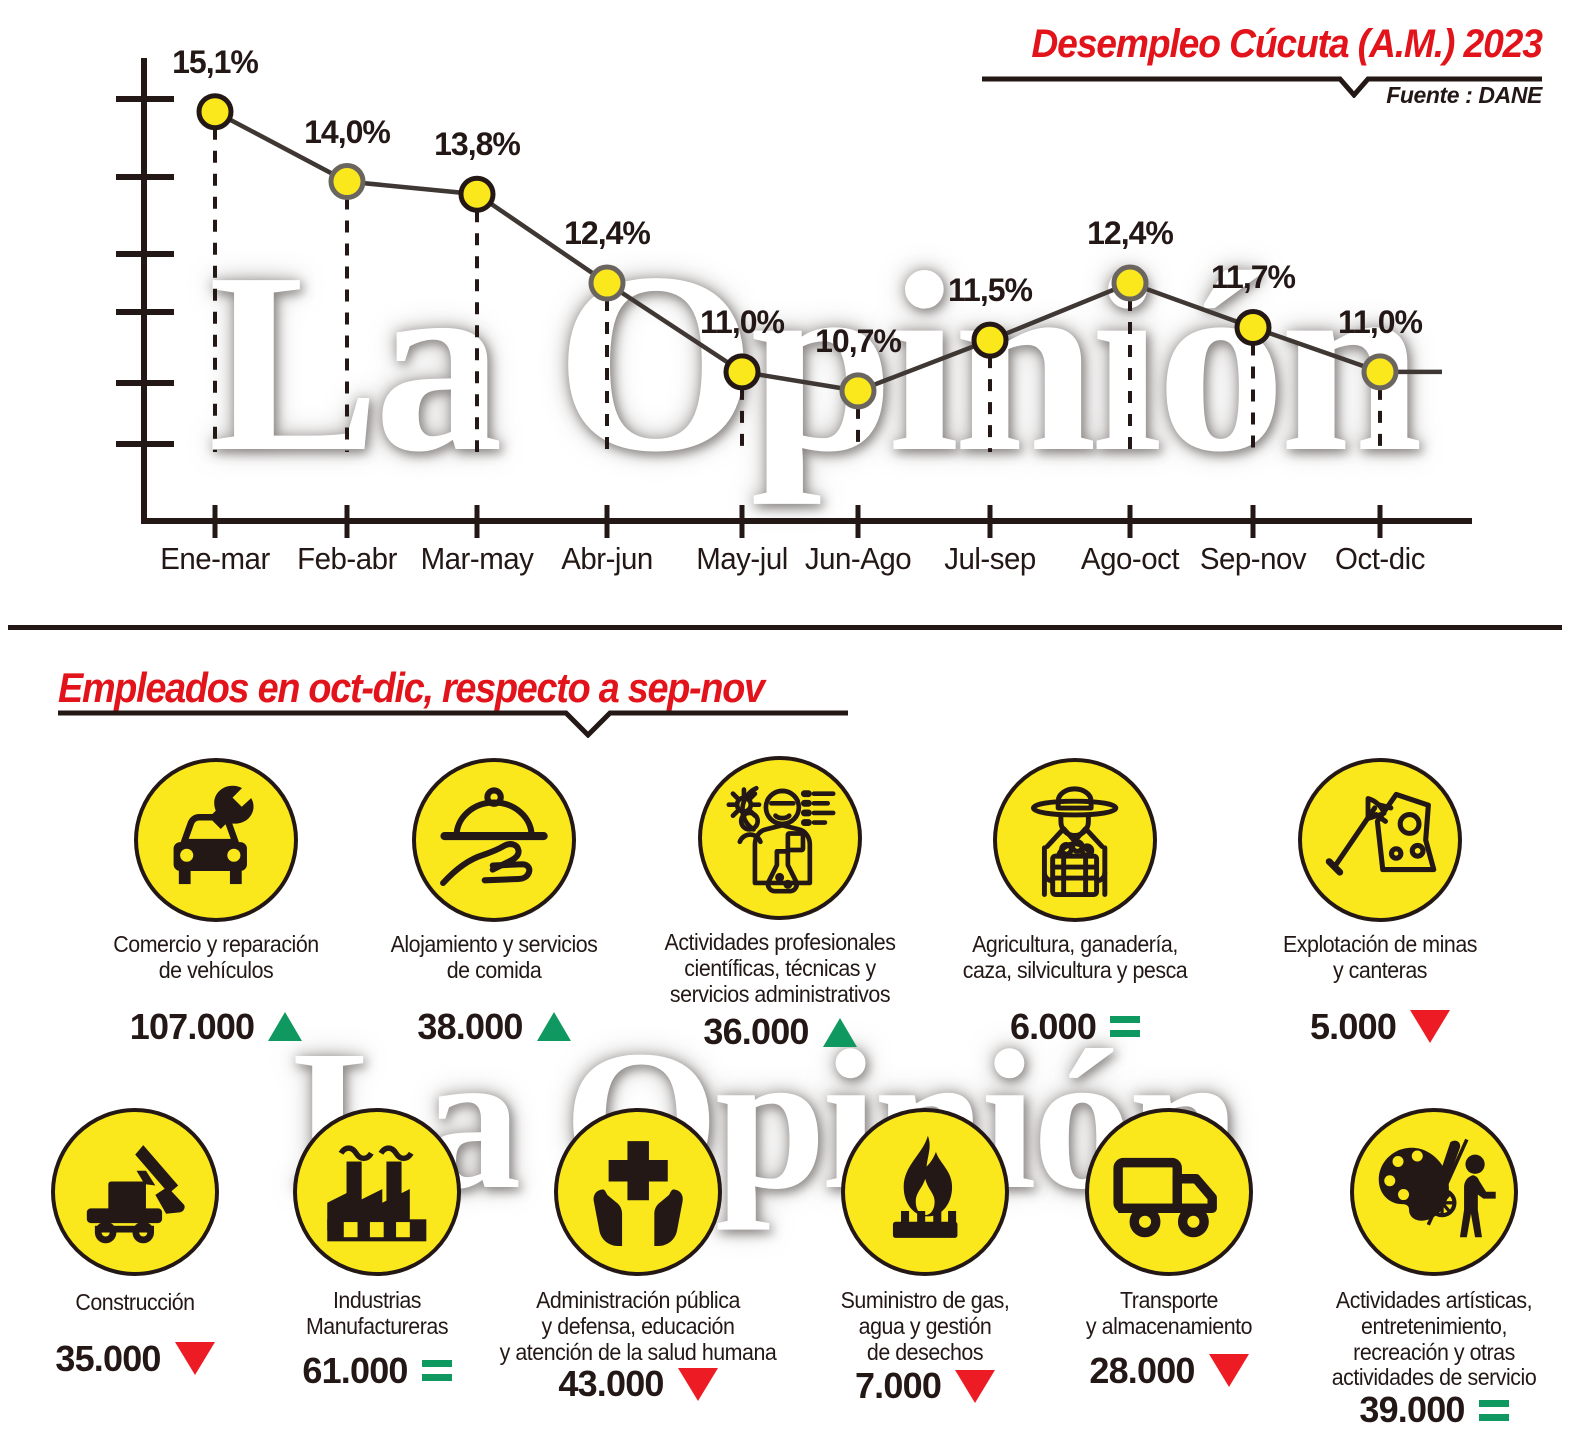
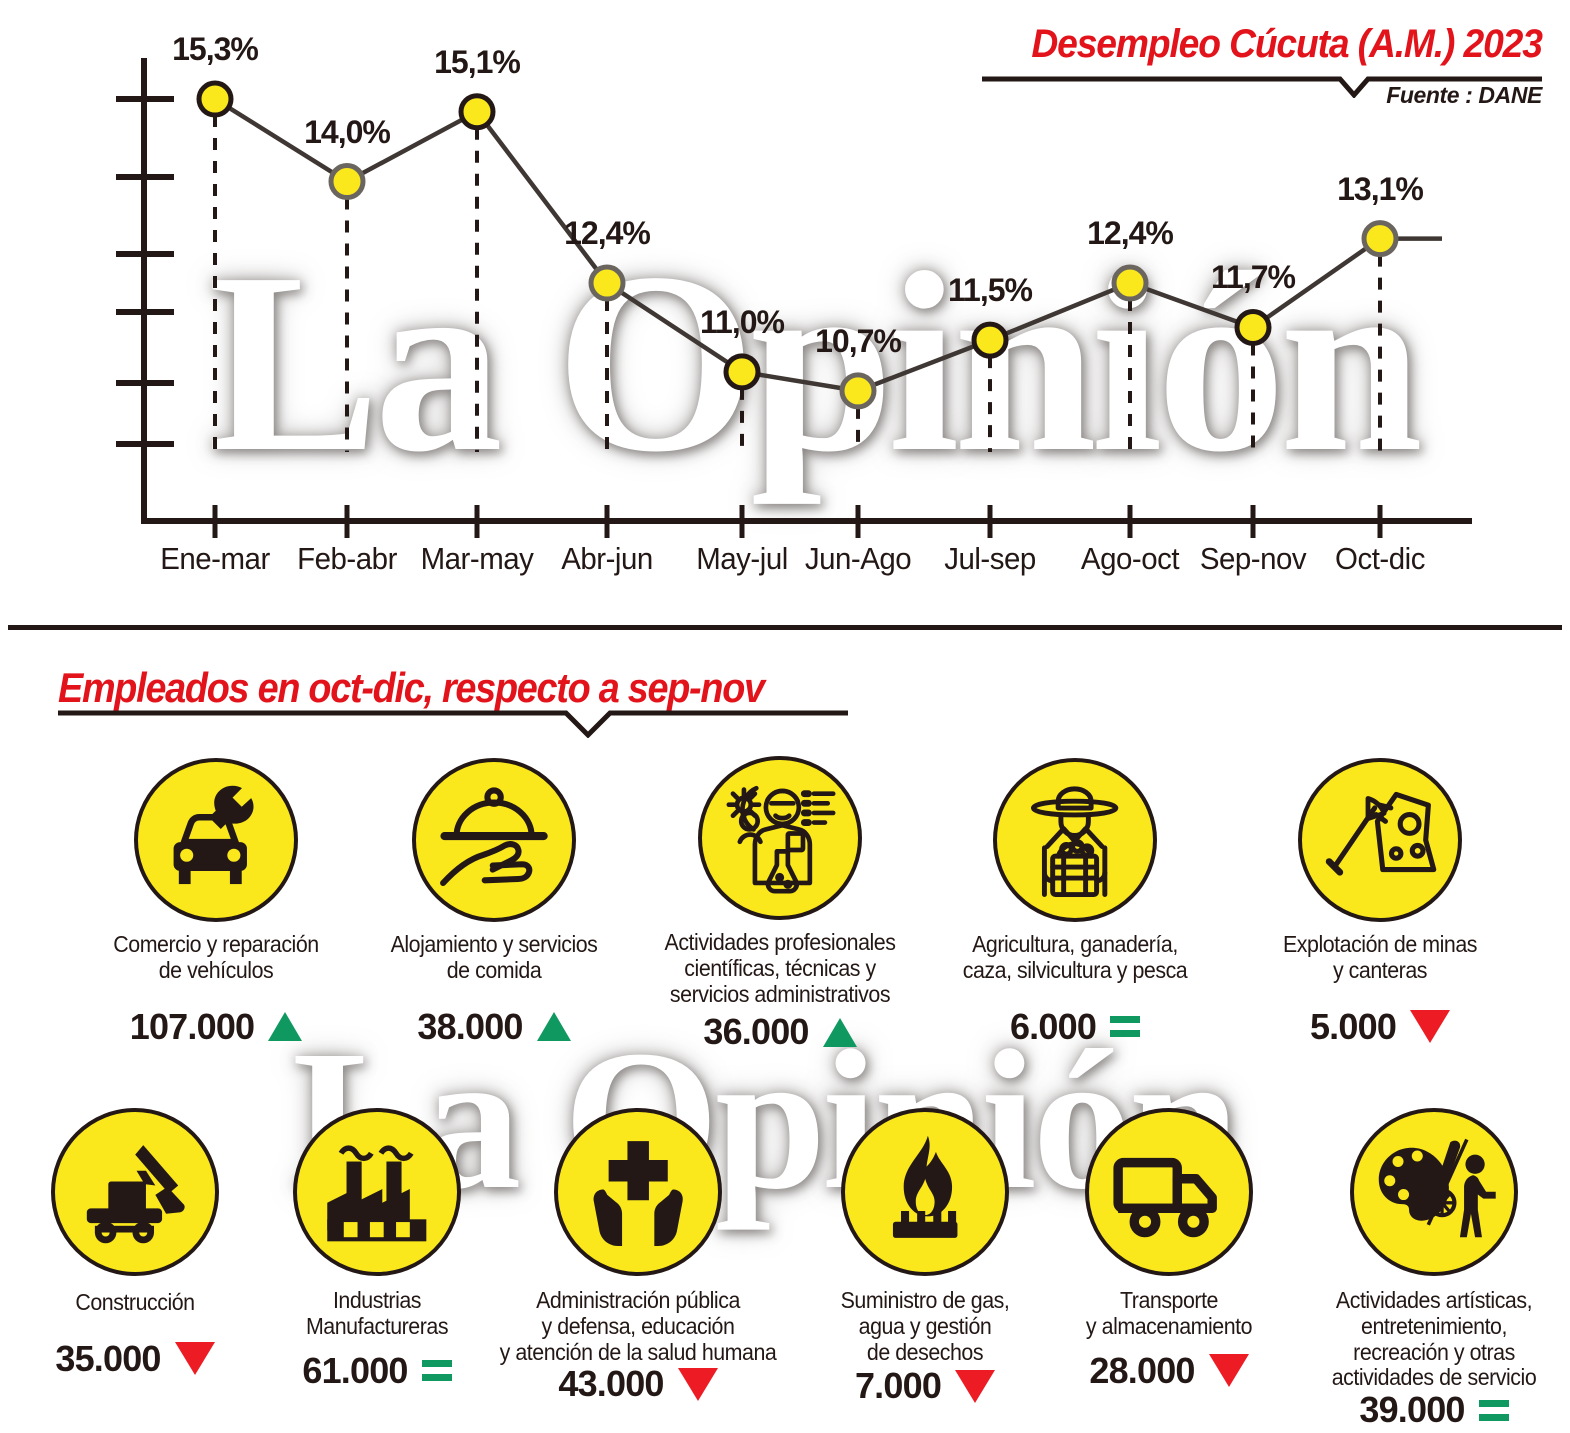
Ene-mar: 15,1% -> 15,3%
Mar-may: 13,8% -> 15,1%
Oct-dic: 11,0% -> 13,1%
